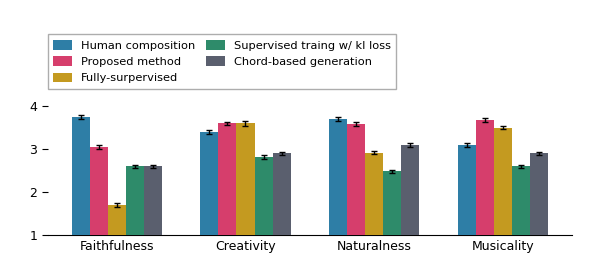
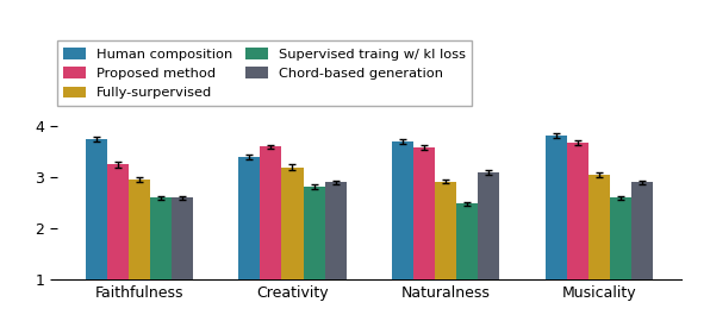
Proposed method/Faithfulness: 3.05 -> 3.25
Fully-surpervised/Faithfulness: 1.70 -> 2.95
Fully-surpervised/Creativity: 3.60 -> 3.20
Human composition/Musicality: 3.10 -> 3.82
Fully-surpervised/Musicality: 3.50 -> 3.05
